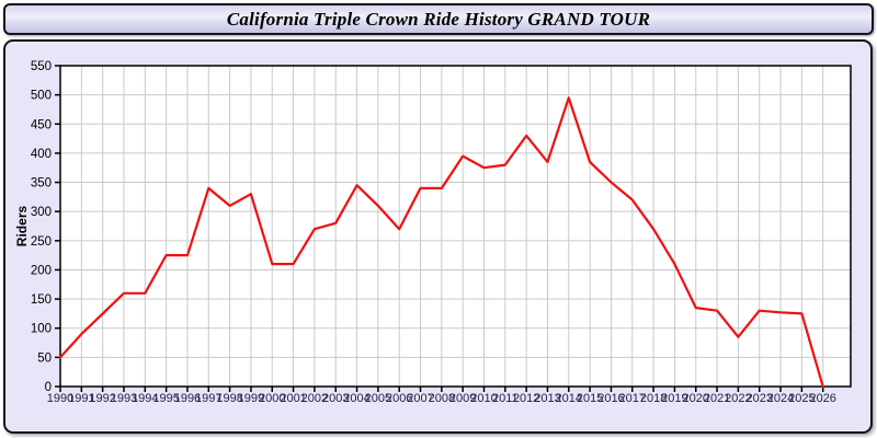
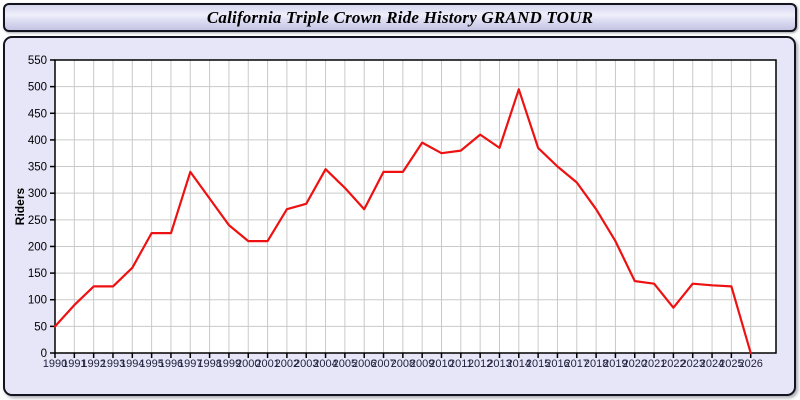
1993: 160 -> 120
1998: 310 -> 290
1999: 330 -> 240
2012: 430 -> 410
